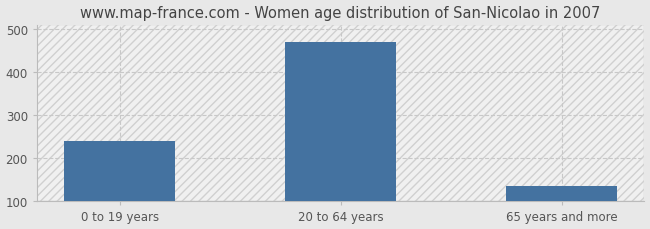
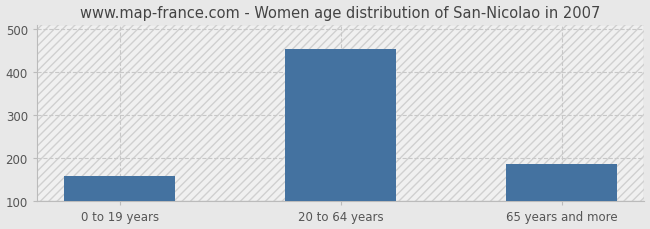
0 to 19 years: 240 -> 158
20 to 64 years: 470 -> 453
65 years and more: 135 -> 188
